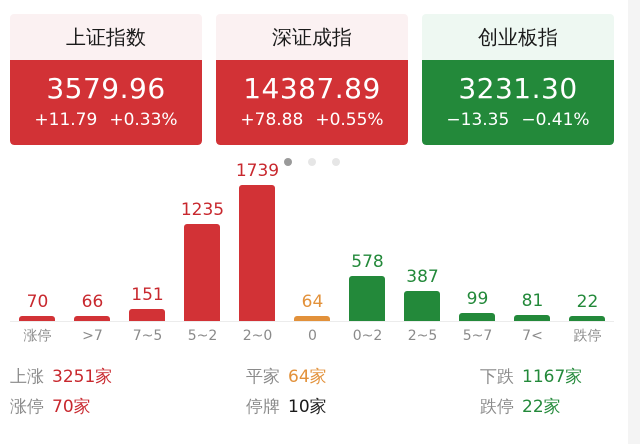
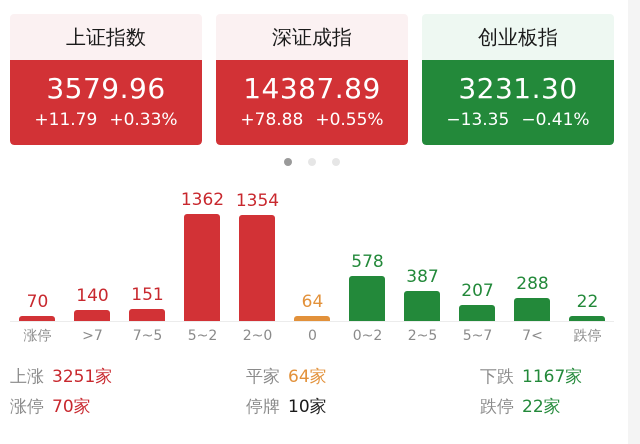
>7: 66 -> 140
5~2: 1235 -> 1362
2~0: 1739 -> 1354
5~7: 99 -> 207
7<: 81 -> 288
